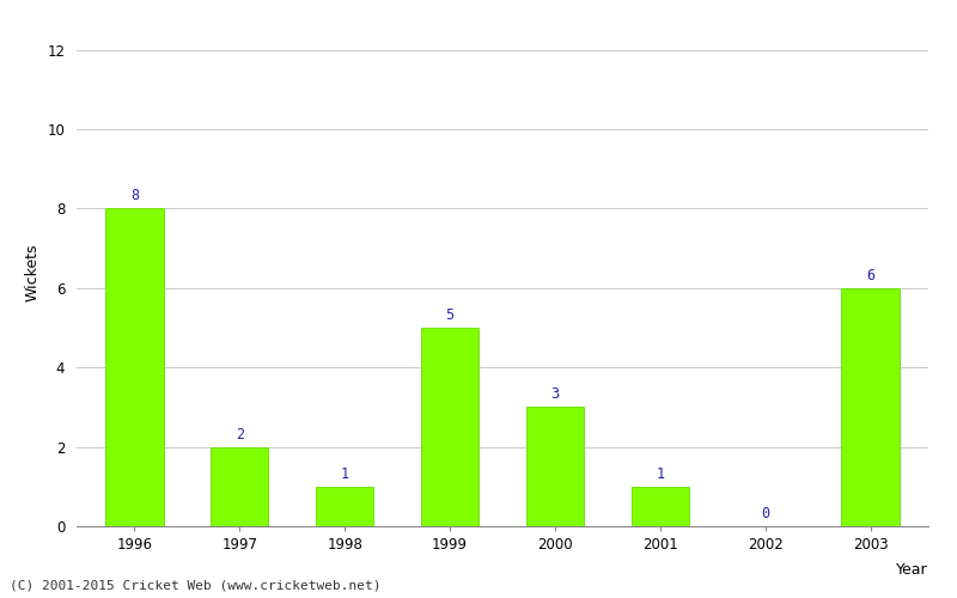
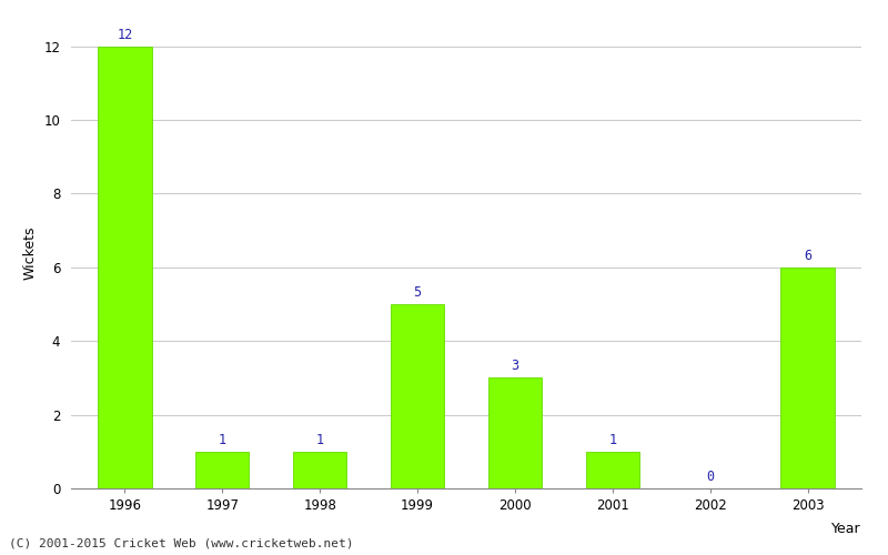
1996: 8 -> 12
1997: 2 -> 1
